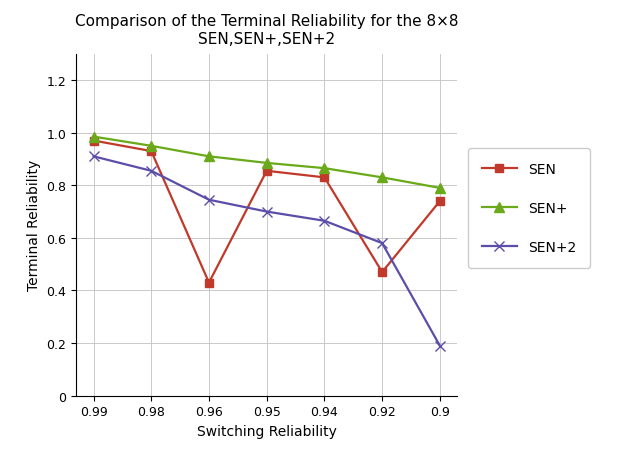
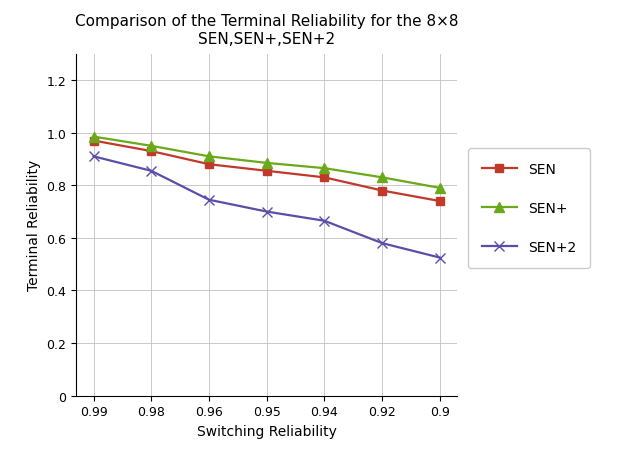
SEN/0.96: 0.430 -> 0.880
SEN/0.92: 0.470 -> 0.780
SEN+2/0.9: 0.190 -> 0.525
